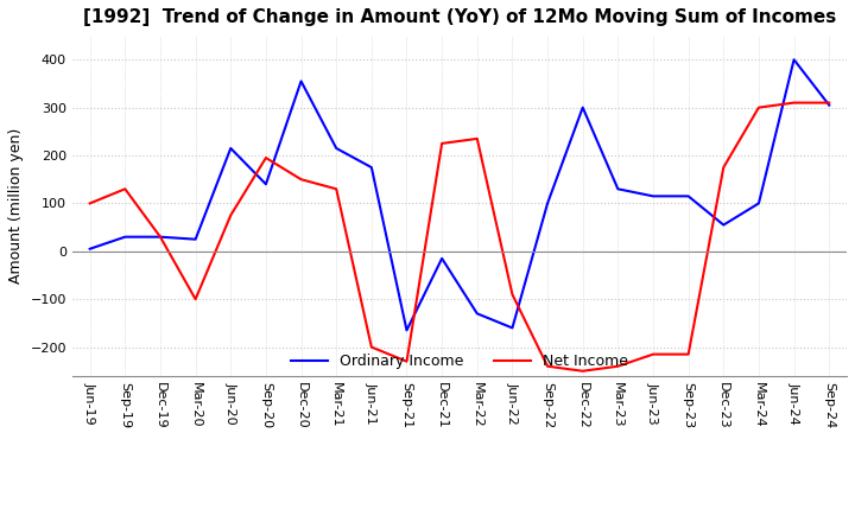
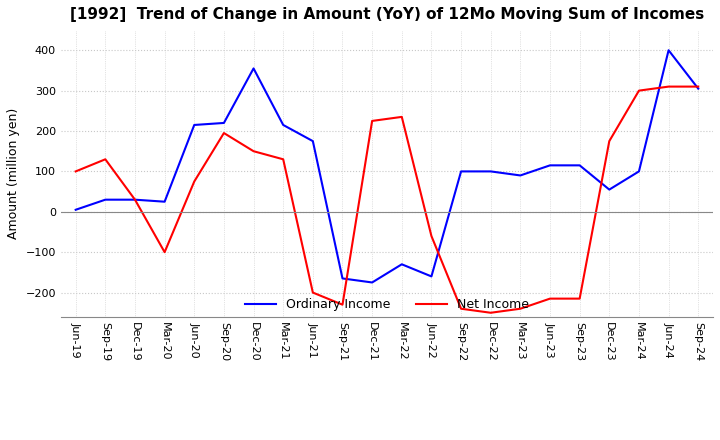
Ordinary Income/Sep-20: 140 -> 220
Ordinary Income/Dec-21: -15 -> -175
Net Income/Jun-22: -90 -> -60
Ordinary Income/Dec-22: 300 -> 100
Ordinary Income/Mar-23: 130 -> 90
